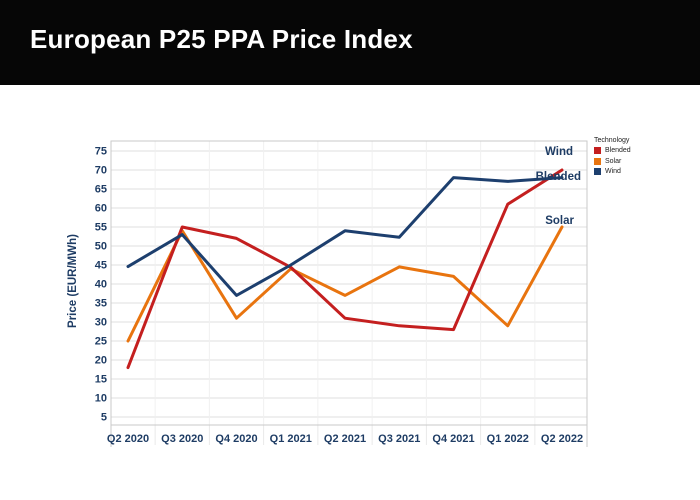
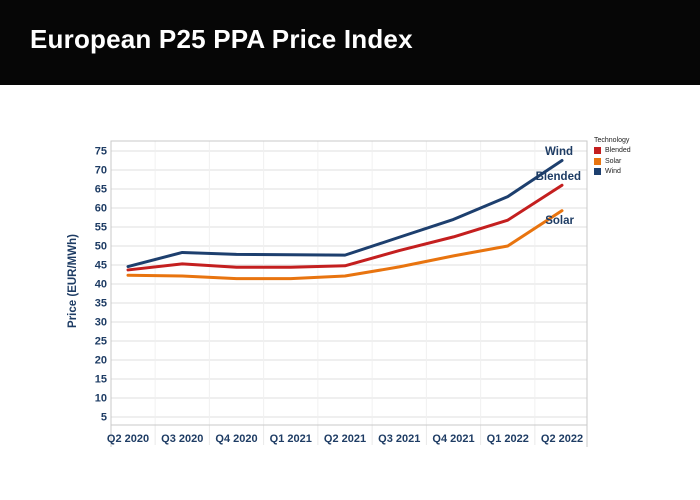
Blended/Q2 2020: 18 -> 44
Solar/Q2 2020: 25 -> 42
Blended/Q3 2020: 55 -> 45
Solar/Q3 2020: 54 -> 42
Wind/Q3 2020: 53 -> 48
Blended/Q4 2020: 52 -> 44
Solar/Q4 2020: 31 -> 41
Wind/Q4 2020: 37 -> 48
Solar/Q1 2021: 44 -> 41
Wind/Q1 2021: 45 -> 48
Blended/Q2 2021: 31 -> 45
Solar/Q2 2021: 37 -> 42
Wind/Q2 2021: 54 -> 48
Blended/Q3 2021: 29 -> 49
Blended/Q4 2021: 28 -> 52
Solar/Q4 2021: 42 -> 47
Wind/Q4 2021: 68 -> 57
Blended/Q1 2022: 61 -> 57
Solar/Q1 2022: 29 -> 50
Wind/Q1 2022: 67 -> 63
Blended/Q2 2022: 70 -> 66
Solar/Q2 2022: 55 -> 59
Wind/Q2 2022: 68 -> 72
